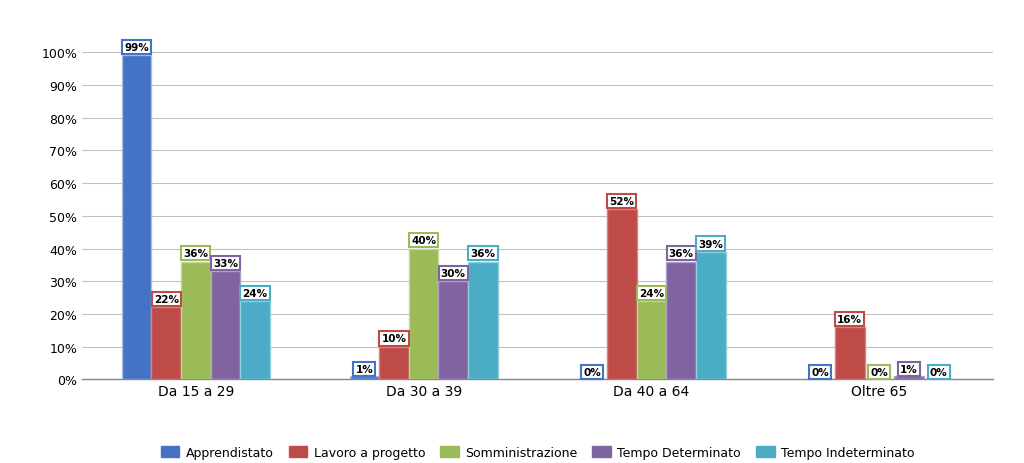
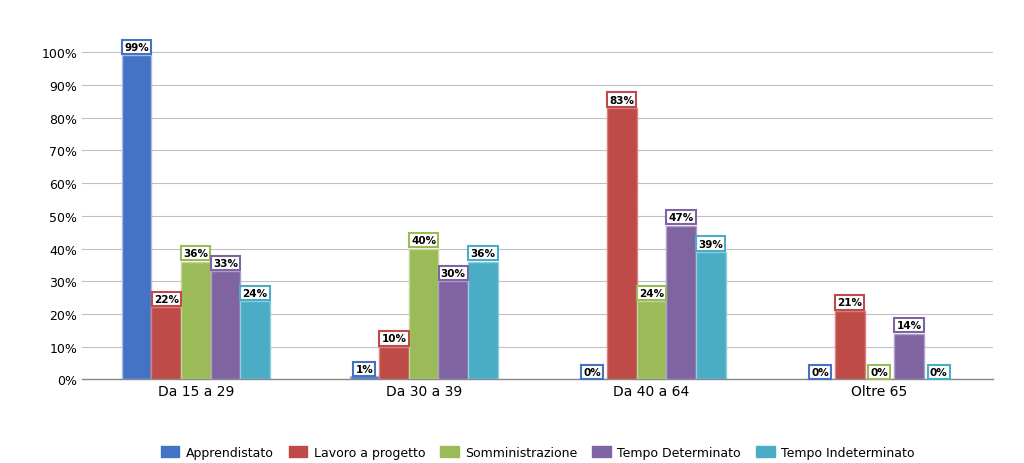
Lavoro a progetto/Da 40 a 64: 52% -> 83%
Tempo Determinato/Da 40 a 64: 36% -> 47%
Lavoro a progetto/Oltre 65: 16% -> 21%
Tempo Determinato/Oltre 65: 1% -> 14%
